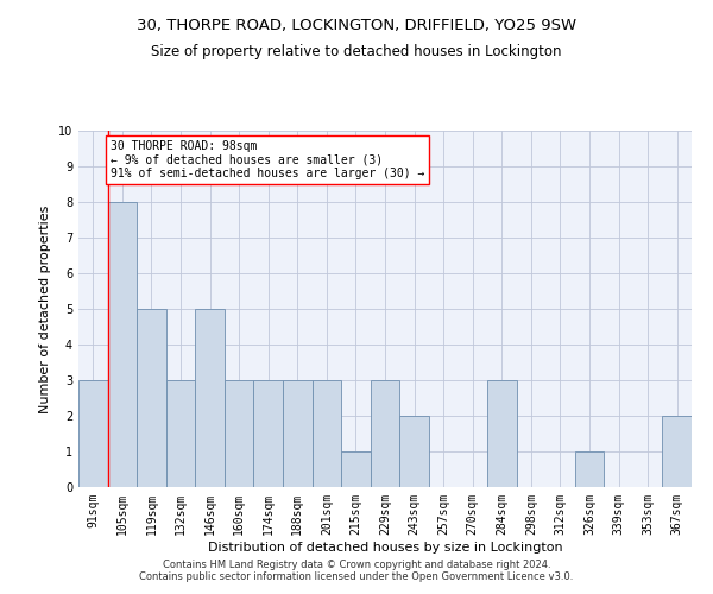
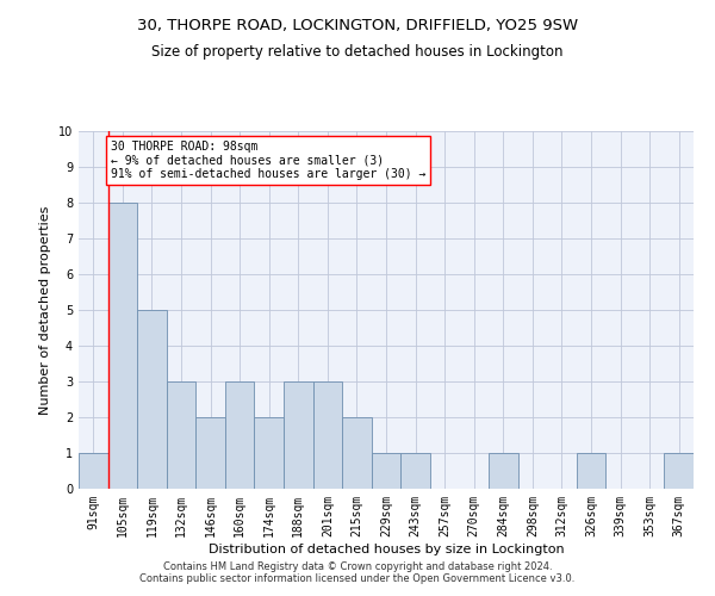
91sqm: 3 -> 1
146sqm: 5 -> 2
174sqm: 3 -> 2
215sqm: 1 -> 2
229sqm: 3 -> 1
243sqm: 2 -> 1
284sqm: 3 -> 1
367sqm: 2 -> 1
